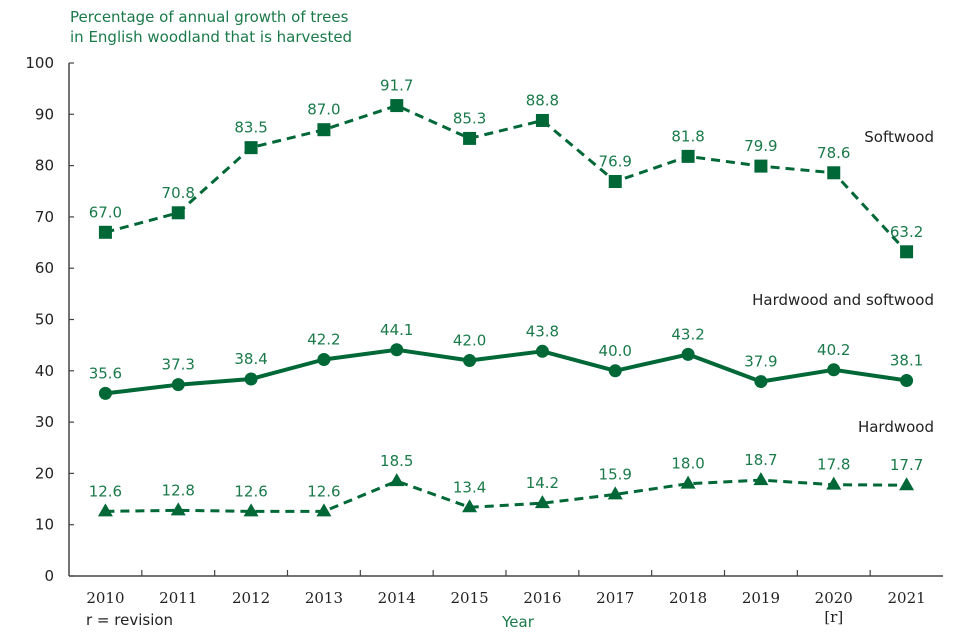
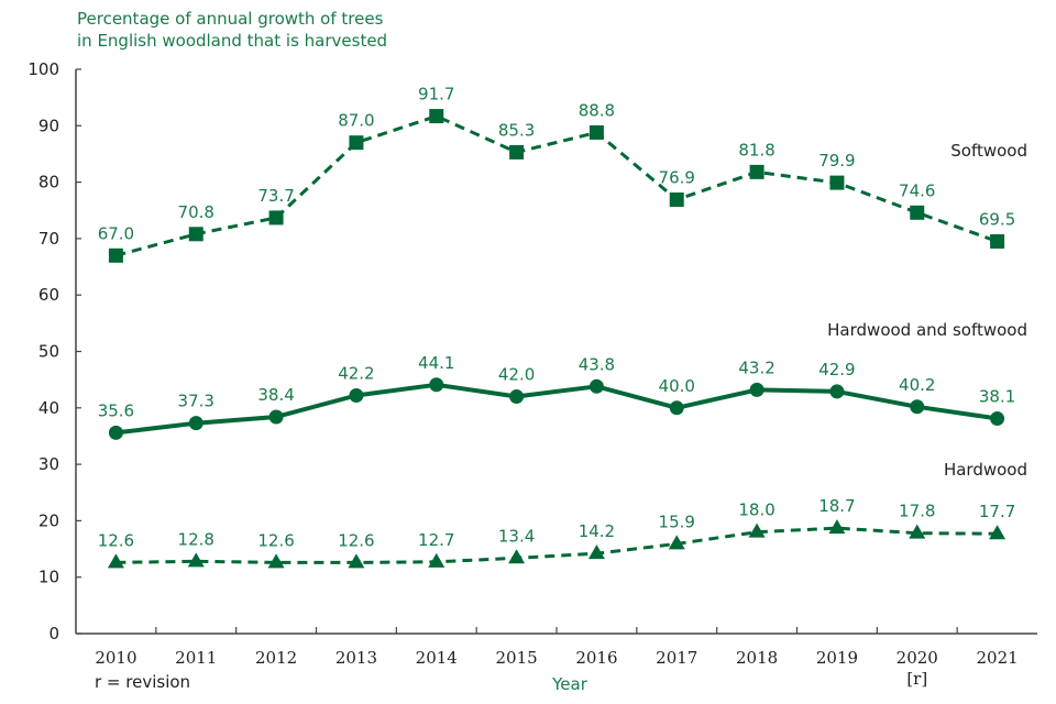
Softwood/2012: 83.5 -> 73.7
Hardwood/2014: 18.5 -> 12.7
Hardwood and softwood/2019: 37.9 -> 42.9
Softwood/2020: 78.6 -> 74.6
Softwood/2021: 63.2 -> 69.5
